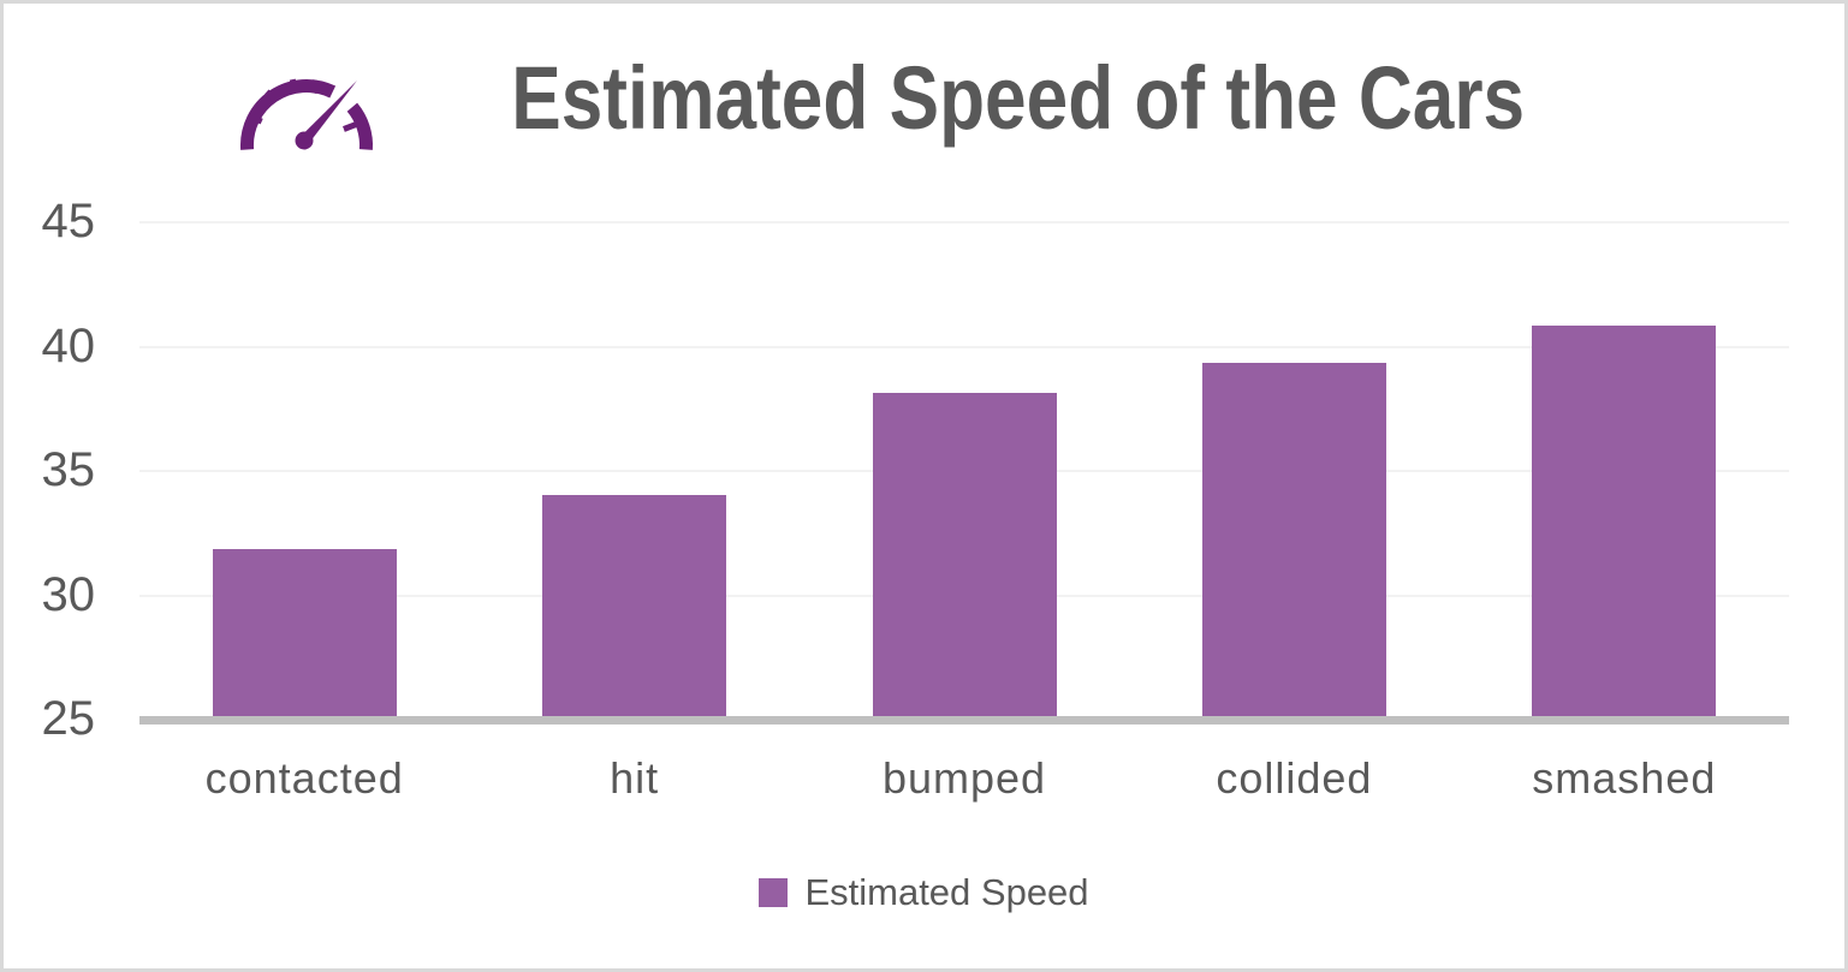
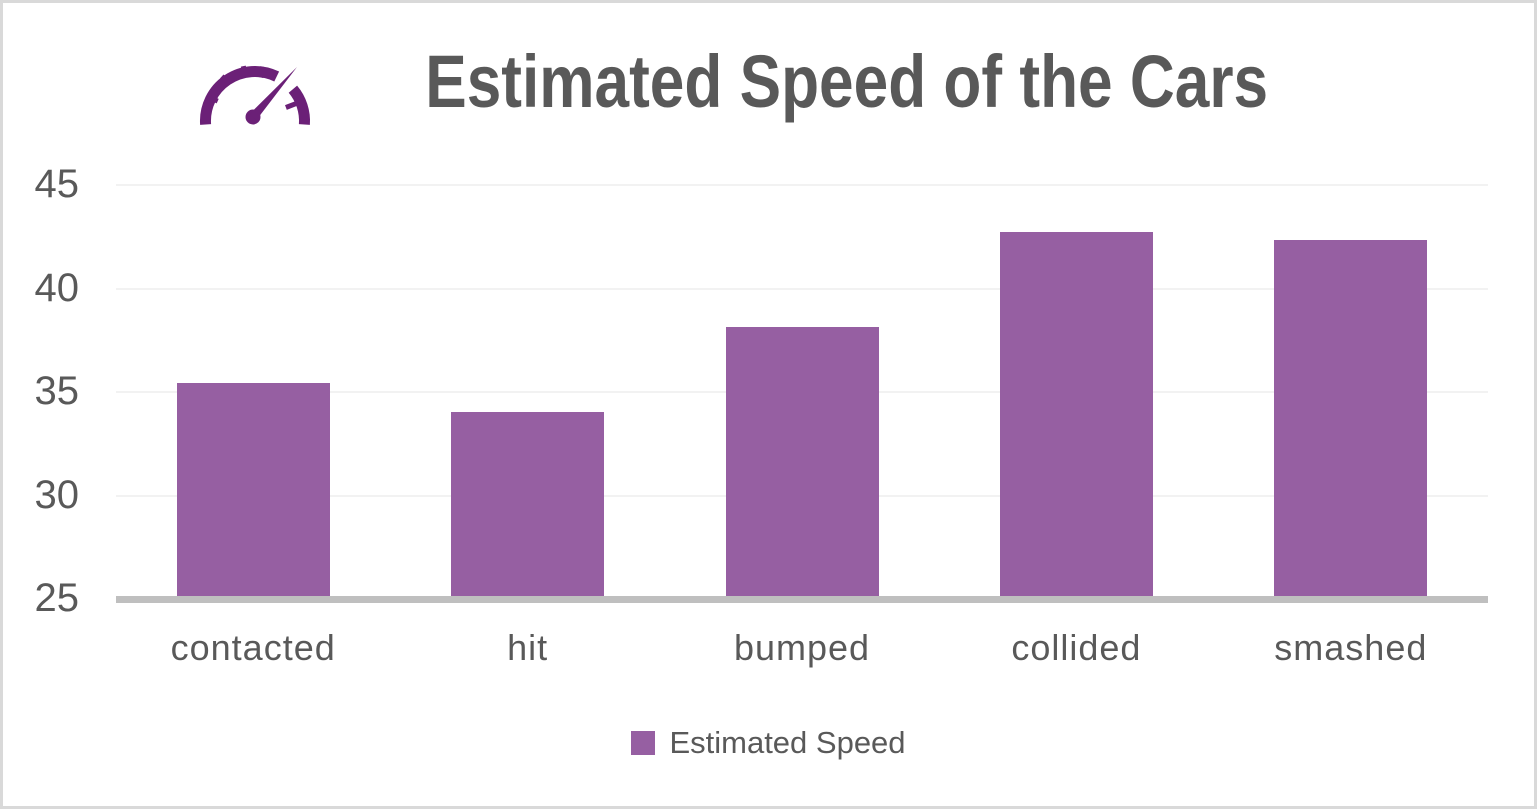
contacted: 31.8 -> 35.4
collided: 39.3 -> 42.7
smashed: 40.8 -> 42.3
